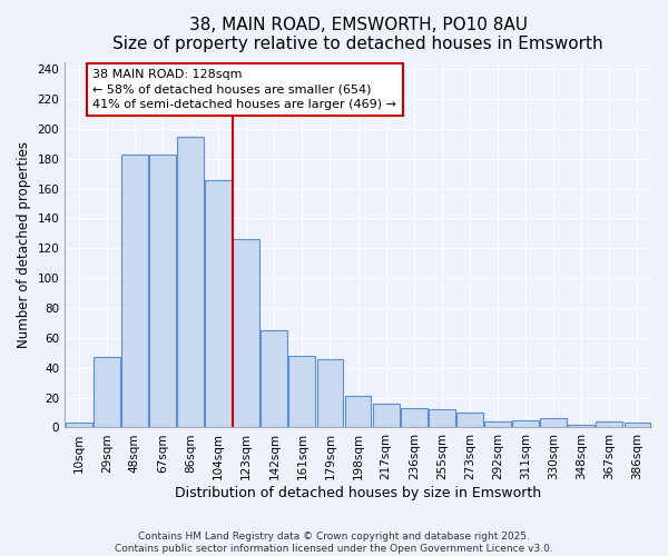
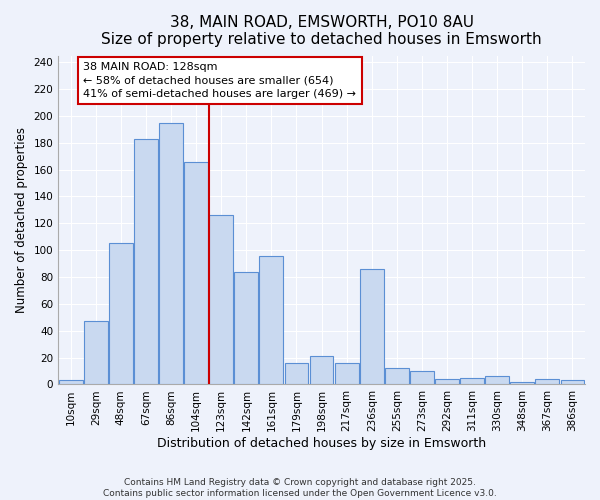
48sqm: 183 -> 105
142sqm: 65 -> 84
161sqm: 48 -> 96
179sqm: 46 -> 16
236sqm: 13 -> 86
